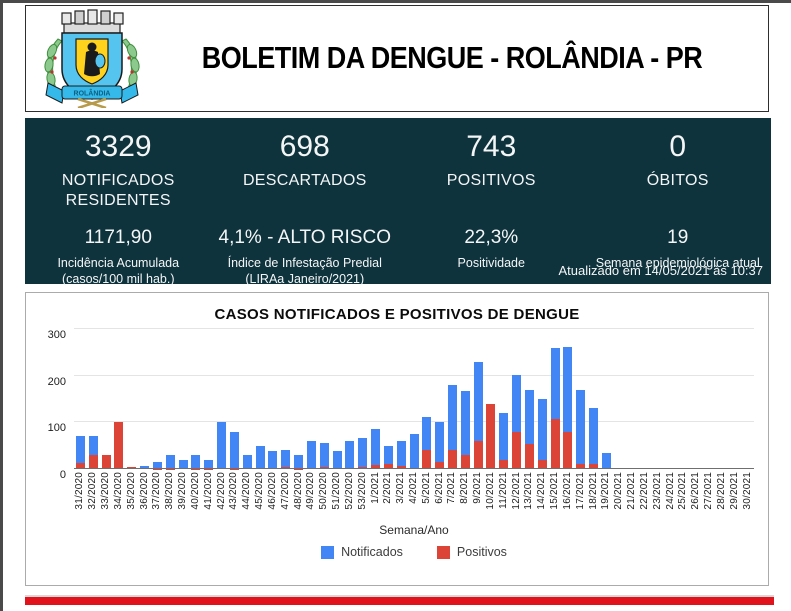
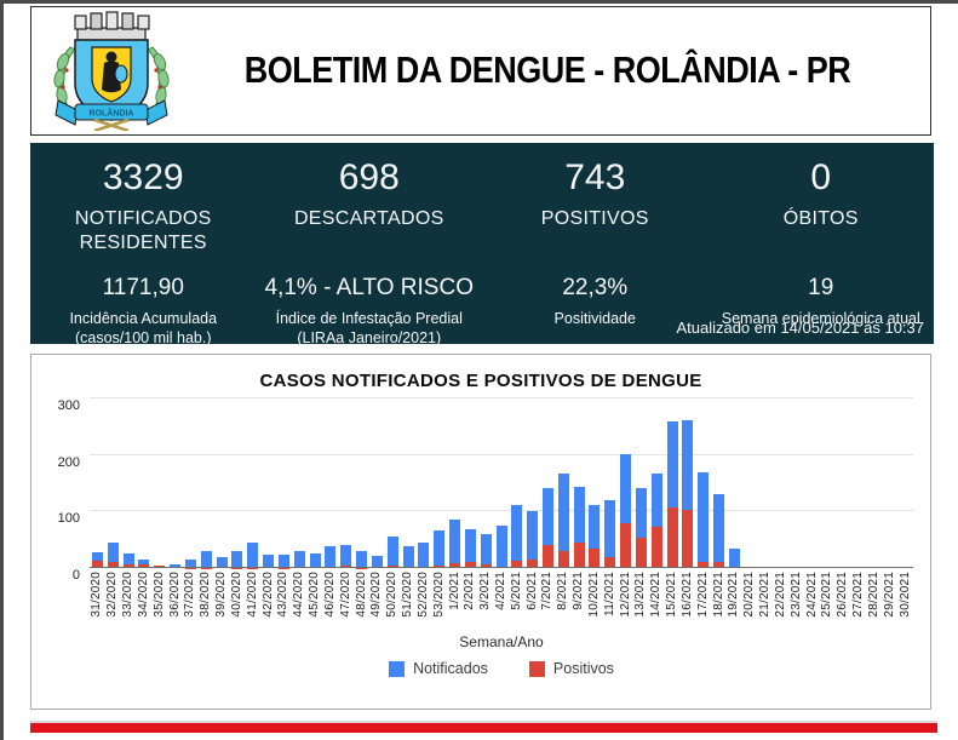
Notificados/31/2020: 70 -> 30
Notificados/32/2020: 70 -> 40
Positivos/32/2020: 30 -> 10
Positivos/33/2020: 30 -> 10
Notificados/34/2020: 90 -> 20
Positivos/34/2020: 100 -> 10
Notificados/41/2020: 20 -> 40
Notificados/42/2020: 100 -> 20
Notificados/43/2020: 80 -> 20
Notificados/45/2020: 50 -> 30
Notificados/49/2020: 60 -> 20
Notificados/52/2020: 60 -> 40
Notificados/2/2021: 50 -> 70
Positivos/5/2021: 40 -> 10
Notificados/7/2021: 180 -> 140
Notificados/9/2021: 230 -> 140
Positivos/9/2021: 60 -> 50
Positivos/10/2021: 140 -> 30
Notificados/13/2021: 170 -> 140
Notificados/14/2021: 150 -> 170
Positivos/14/2021: 20 -> 70
Positivos/16/2021: 80 -> 100
